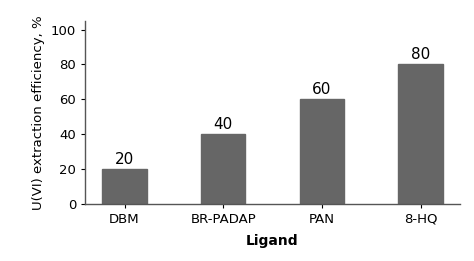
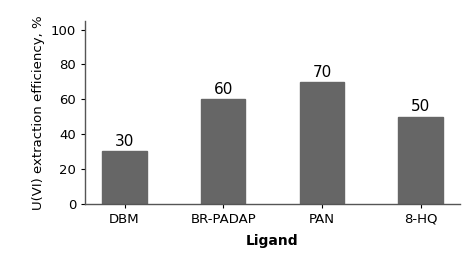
DBM: 20 -> 30
BR-PADAP: 40 -> 60
PAN: 60 -> 70
8-HQ: 80 -> 50
